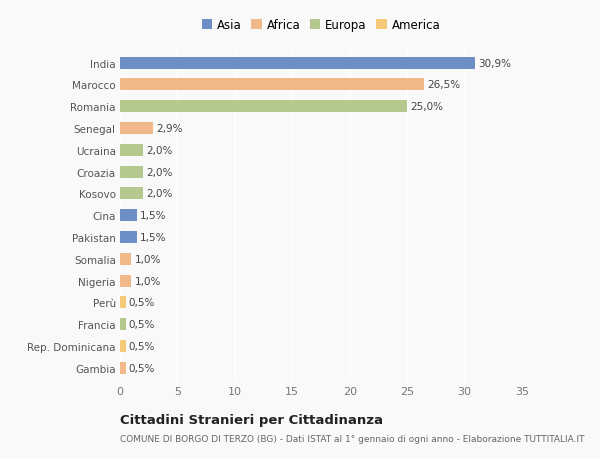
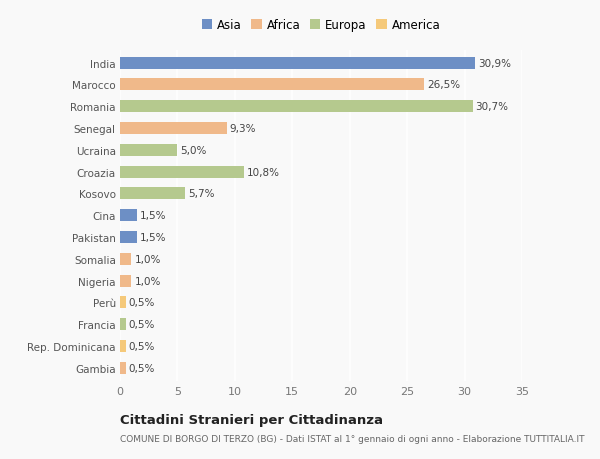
Romania: 25,0% -> 30,7%
Senegal: 2,9% -> 9,3%
Ucraina: 2,0% -> 5,0%
Croazia: 2,0% -> 10,8%
Kosovo: 2,0% -> 5,7%
